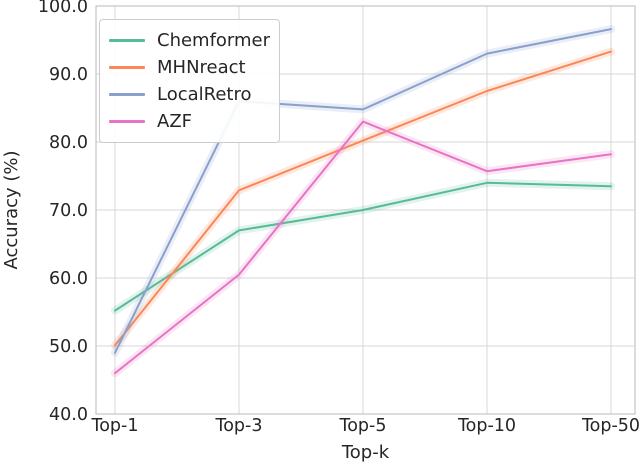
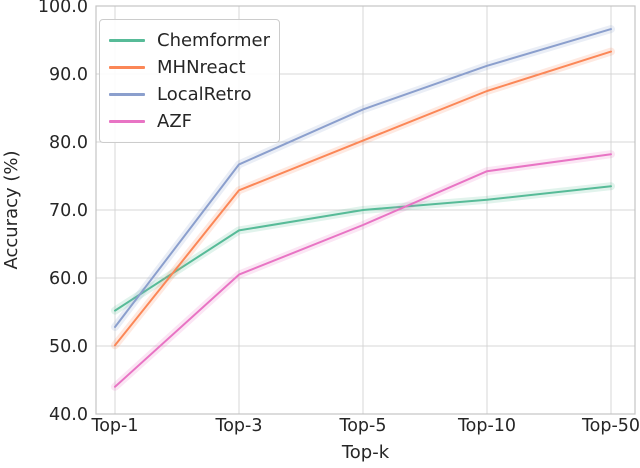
LocalRetro/Top-1: 49 -> 53
AZF/Top-1: 46 -> 44
LocalRetro/Top-3: 86 -> 77
AZF/Top-5: 83 -> 68
Chemformer/Top-10: 74 -> 72
LocalRetro/Top-10: 93 -> 91
